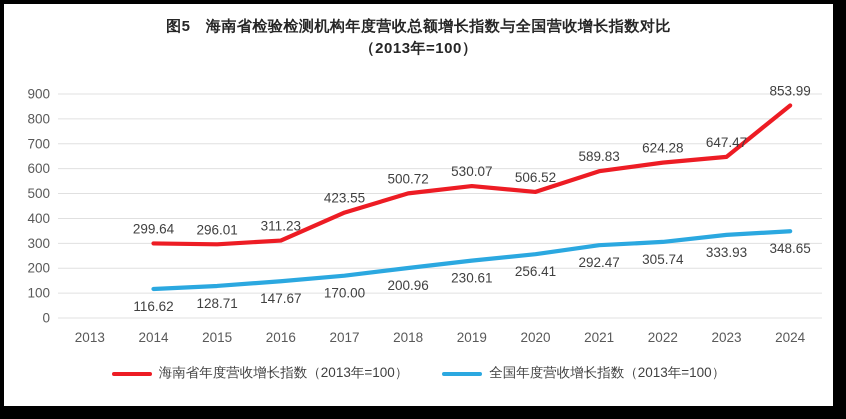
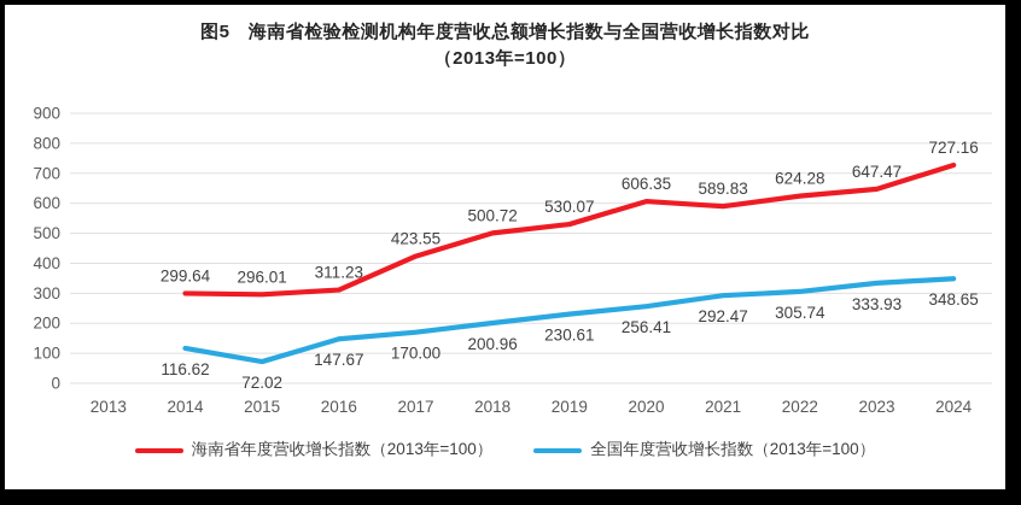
全国年度营收增长指数（2013年=100）/2015: 128.71 -> 72.02
海南省年度营收增长指数（2013年=100）/2020: 506.52 -> 606.35
海南省年度营收增长指数（2013年=100）/2024: 853.99 -> 727.16
